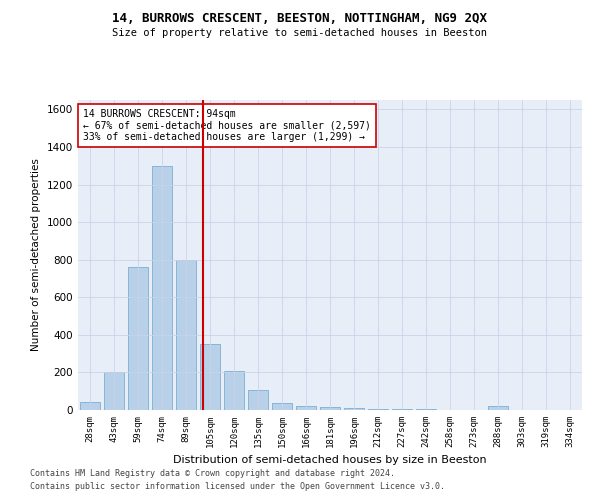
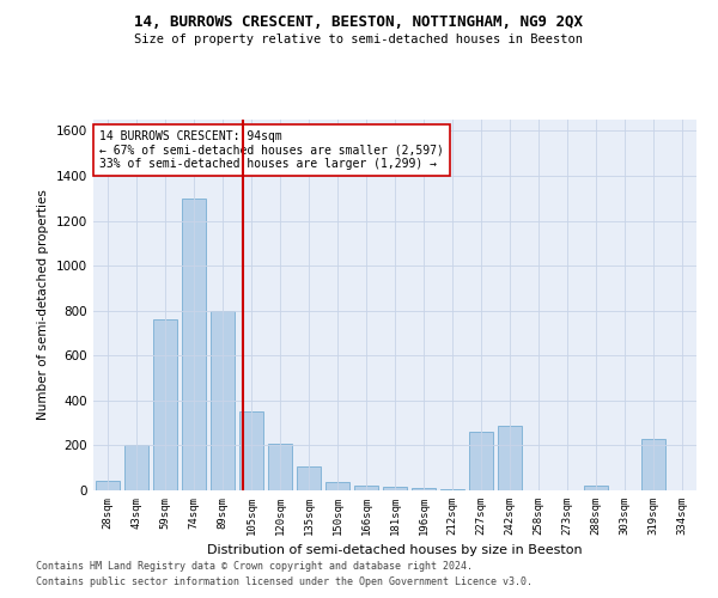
227sqm: 0 -> 260
242sqm: 0 -> 290
319sqm: 0 -> 230
